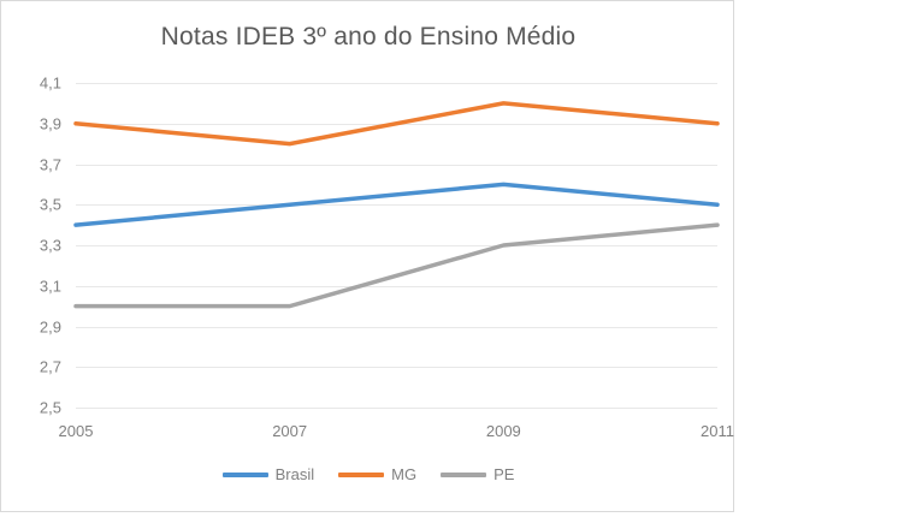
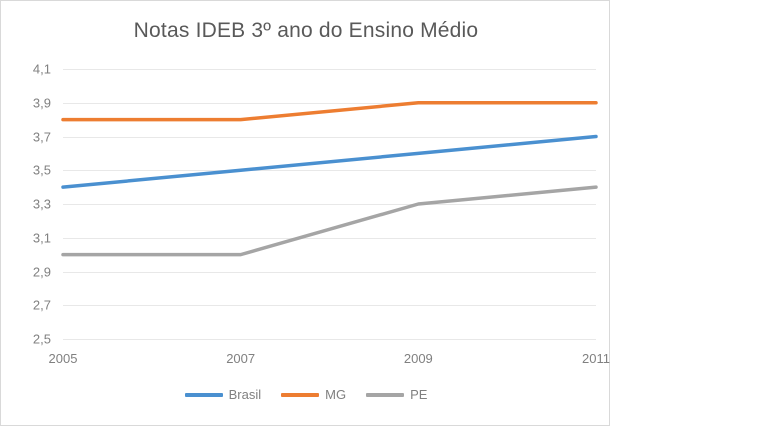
MG/2005: 3,9 -> 3,8
MG/2009: 4,0 -> 3,9
Brasil/2011: 3,5 -> 3,7
